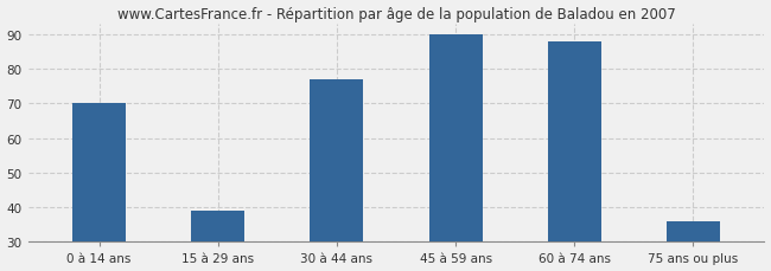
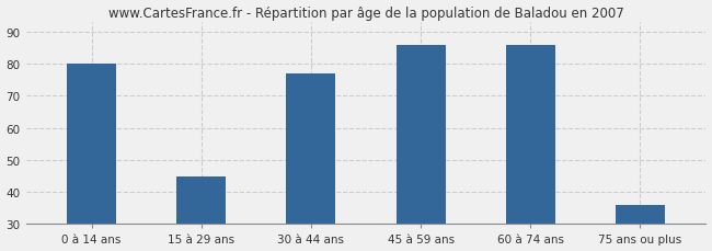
0 à 14 ans: 70 -> 80
15 à 29 ans: 39 -> 45
45 à 59 ans: 90 -> 86
60 à 74 ans: 88 -> 86
